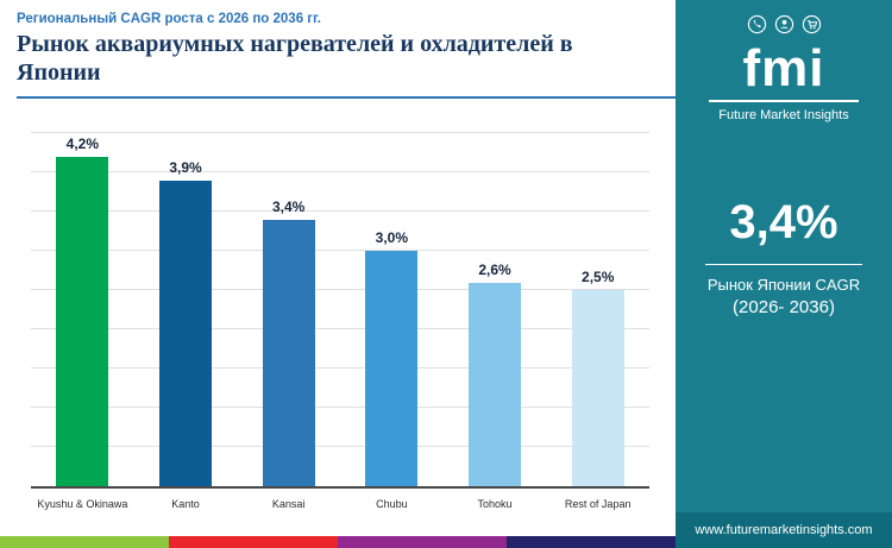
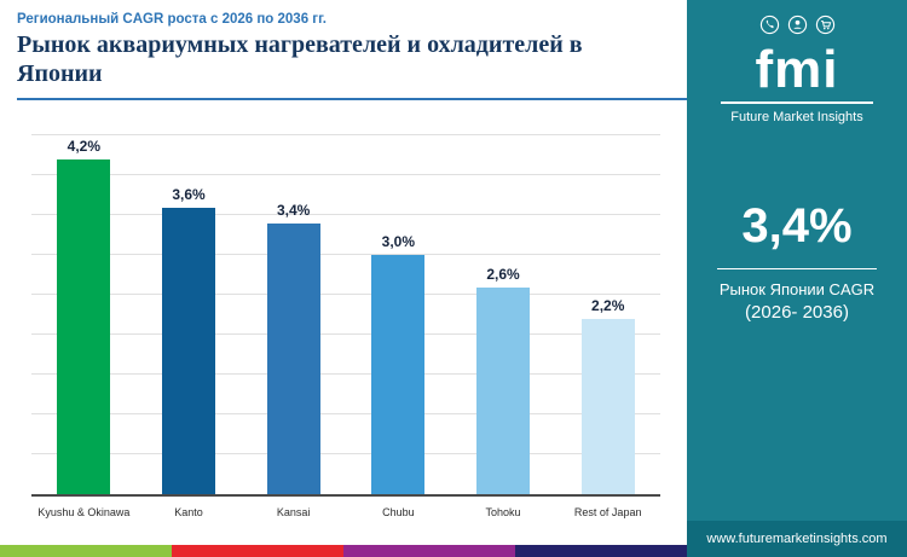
Kanto: 3,9% -> 3,6%
Rest of Japan: 2,5% -> 2,2%
